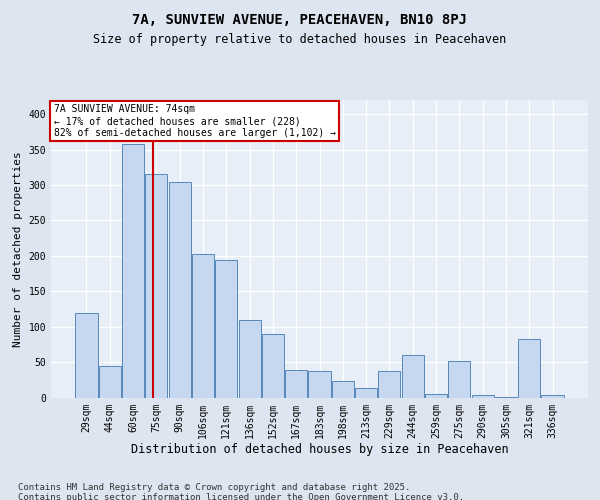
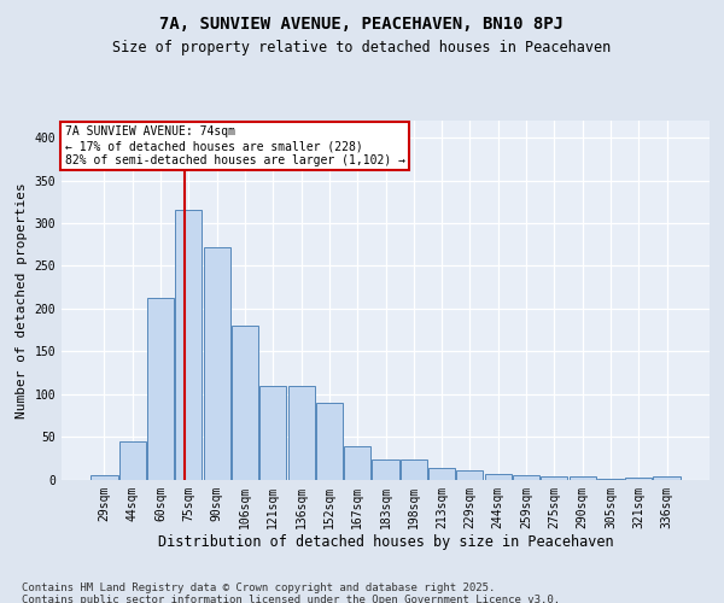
29sqm: 120 -> 5
60sqm: 358 -> 212
90sqm: 304 -> 272
106sqm: 202 -> 180
121sqm: 194 -> 110
183sqm: 38 -> 24
229sqm: 38 -> 11
244sqm: 60 -> 6
275sqm: 52 -> 4
321sqm: 82 -> 2
